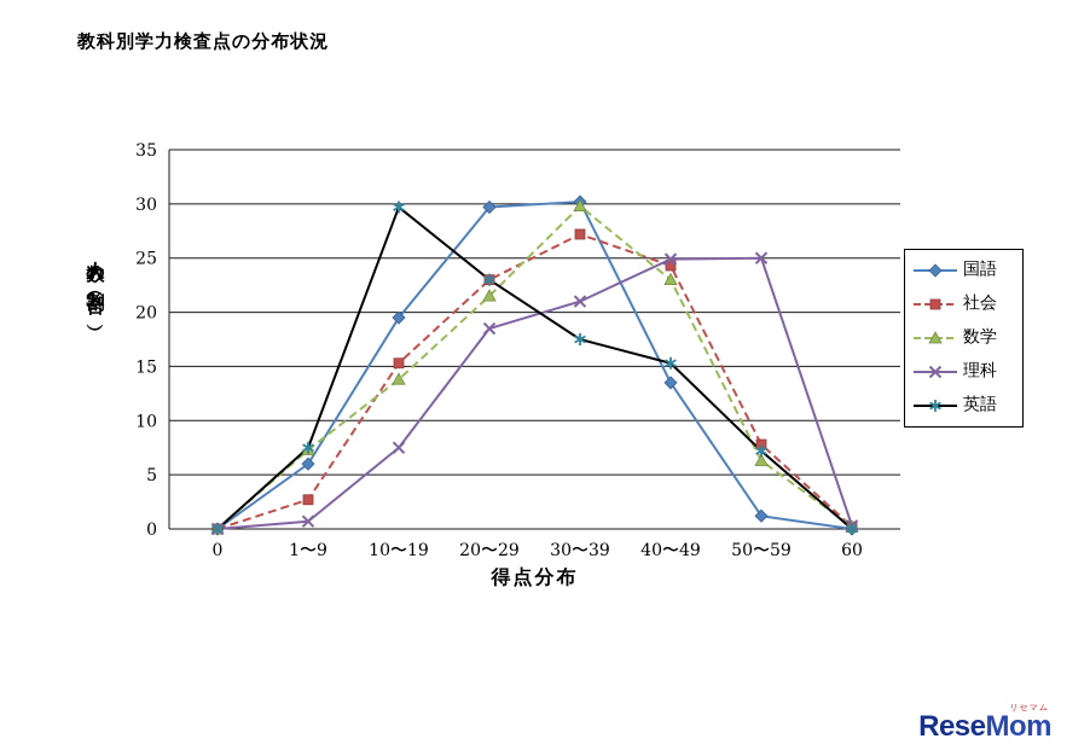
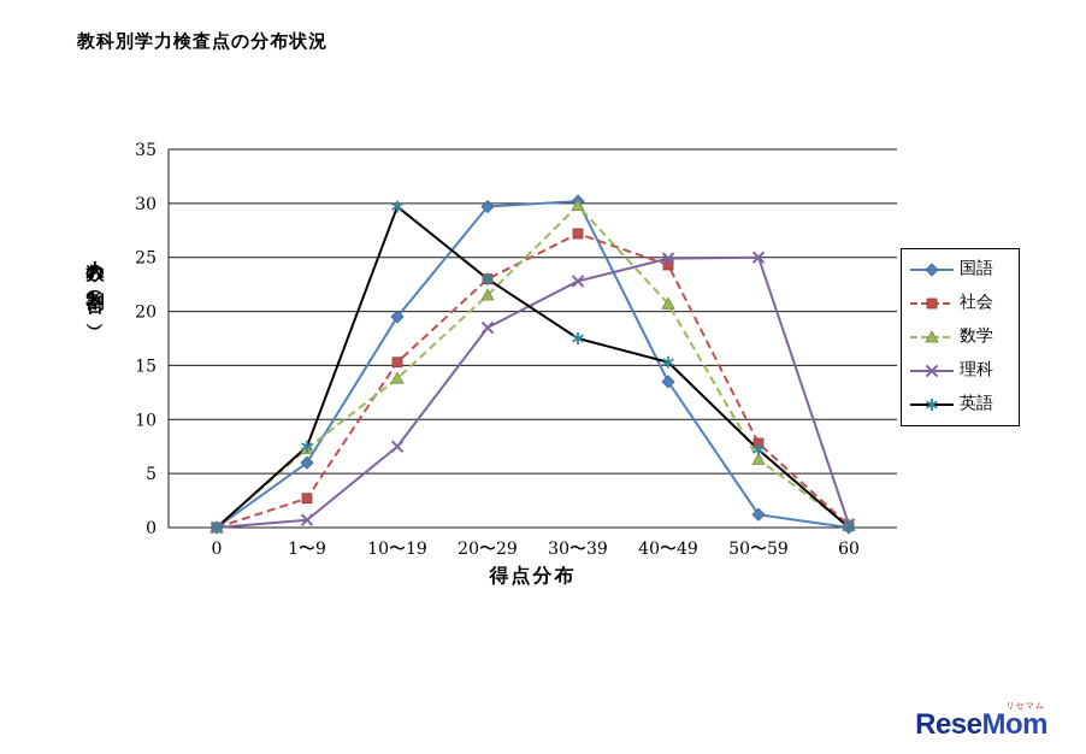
理科/30〜39: 21 -> 23
数学/40〜49: 23 -> 21
